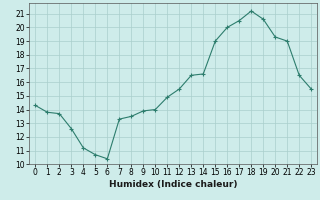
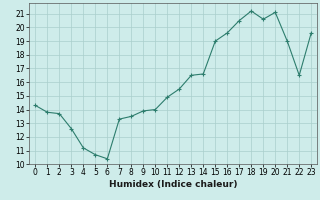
16: 20.0 -> 19.6
20: 19.3 -> 21.1
23: 15.5 -> 19.6
